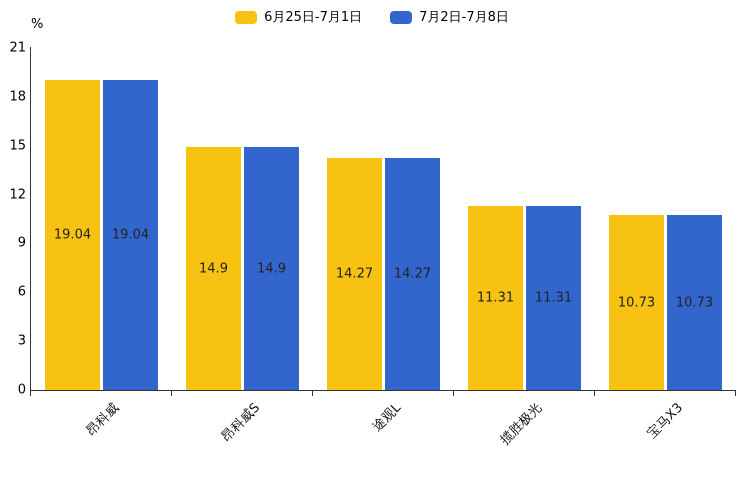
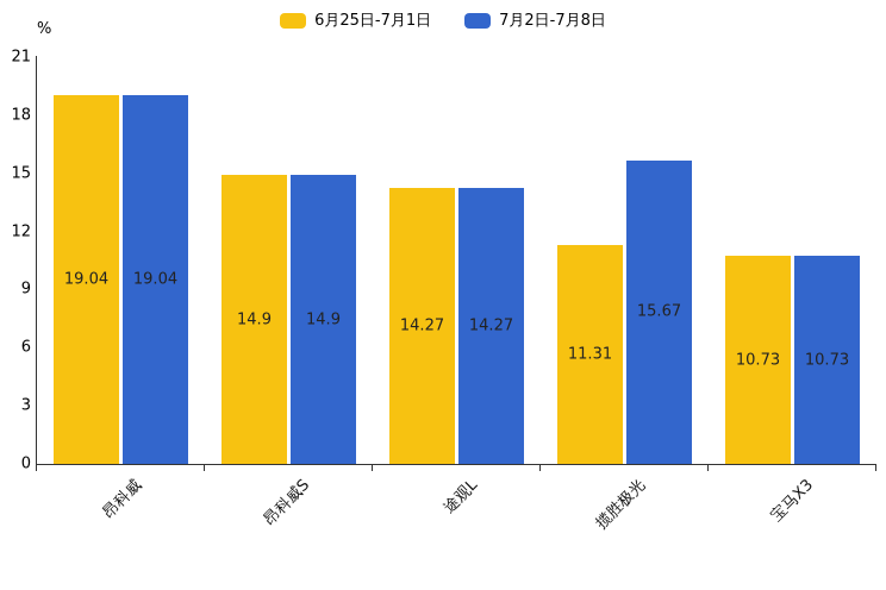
7月2日-7月8日/揽胜极光: 11.31 -> 15.67
